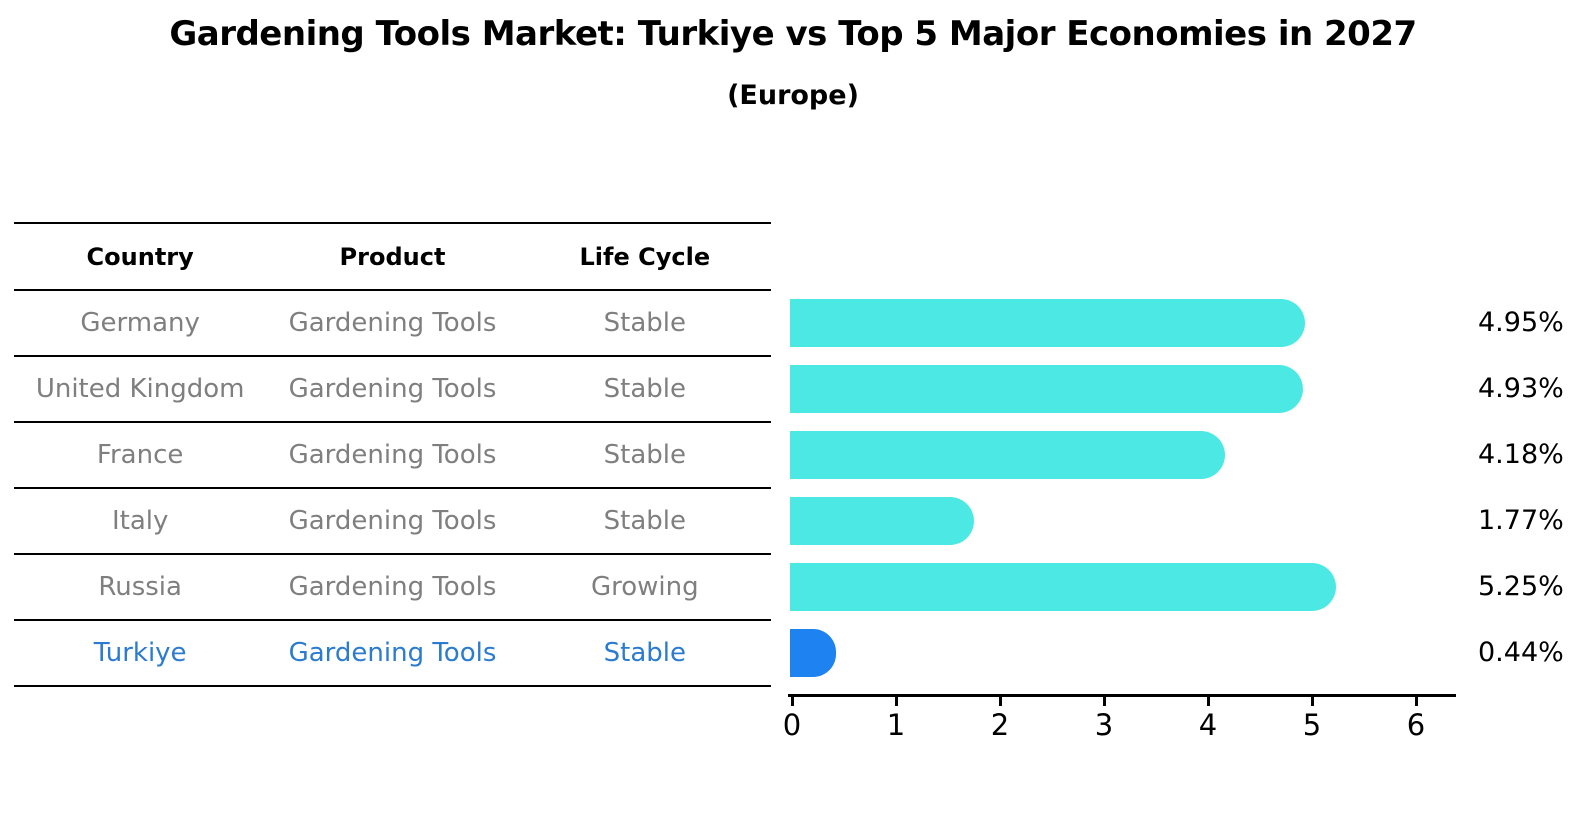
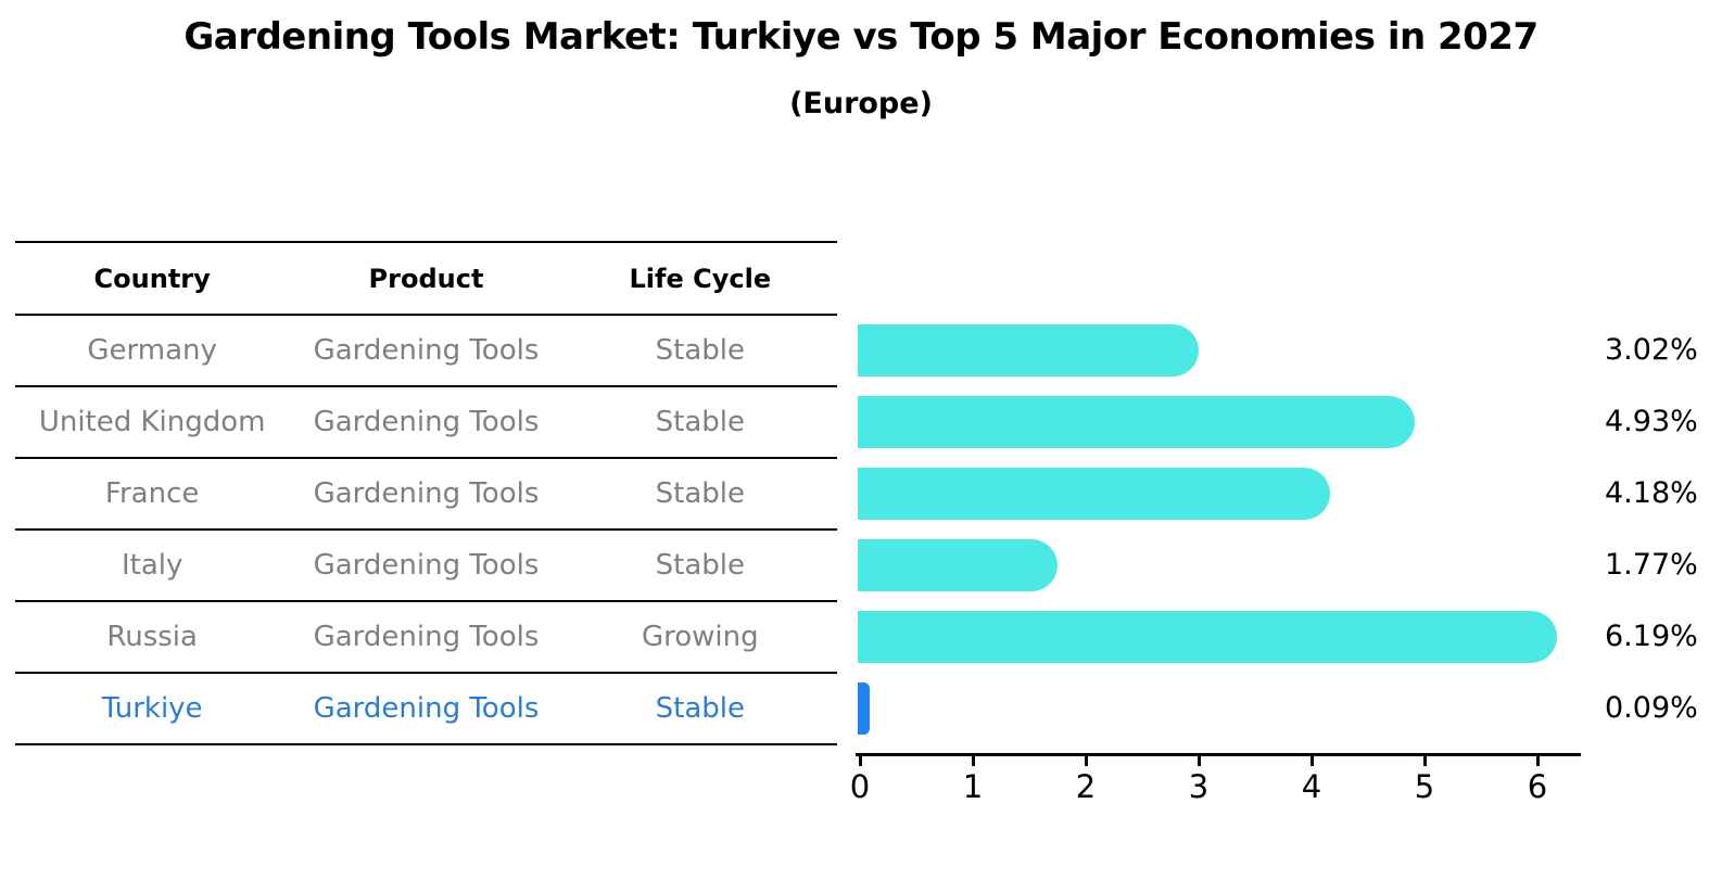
Germany: 4.95% -> 3.02%
Russia: 5.25% -> 6.19%
Turkiye: 0.44% -> 0.09%
